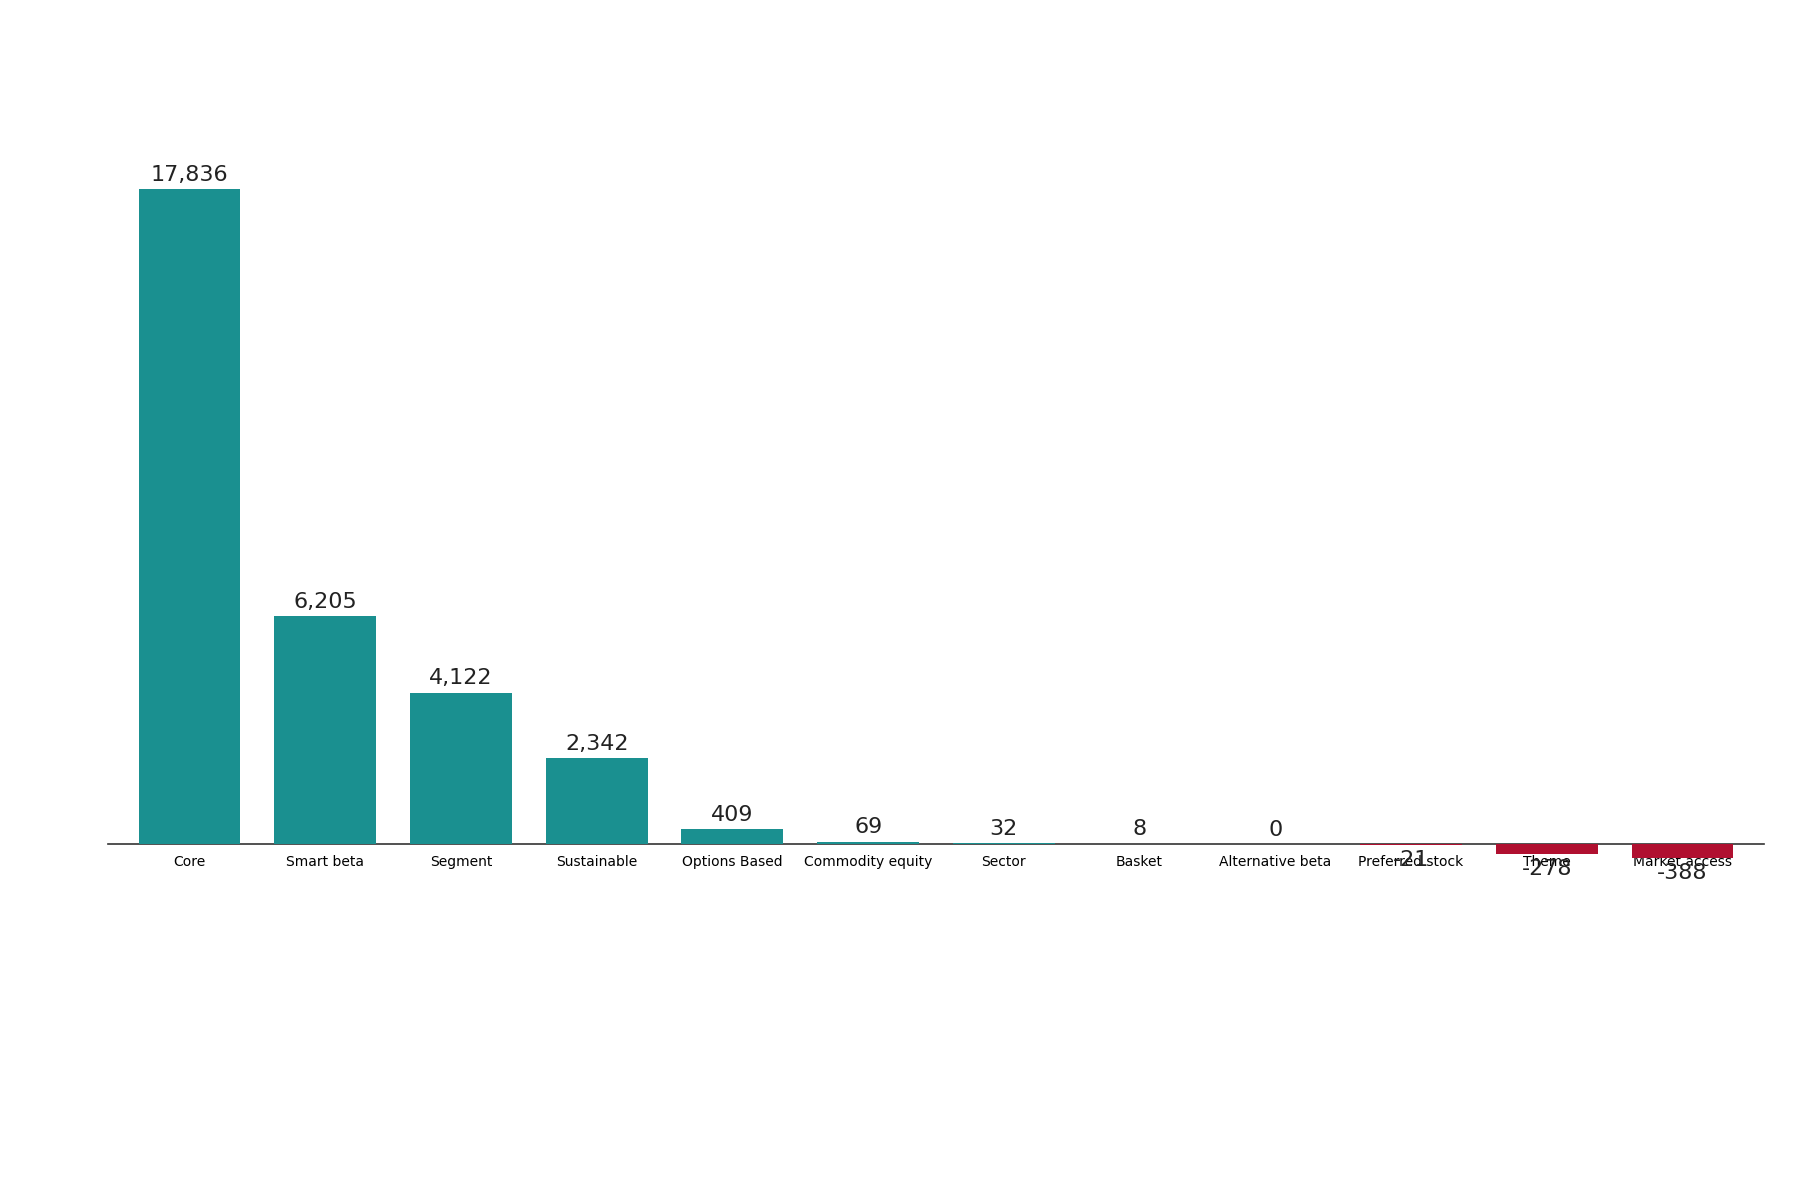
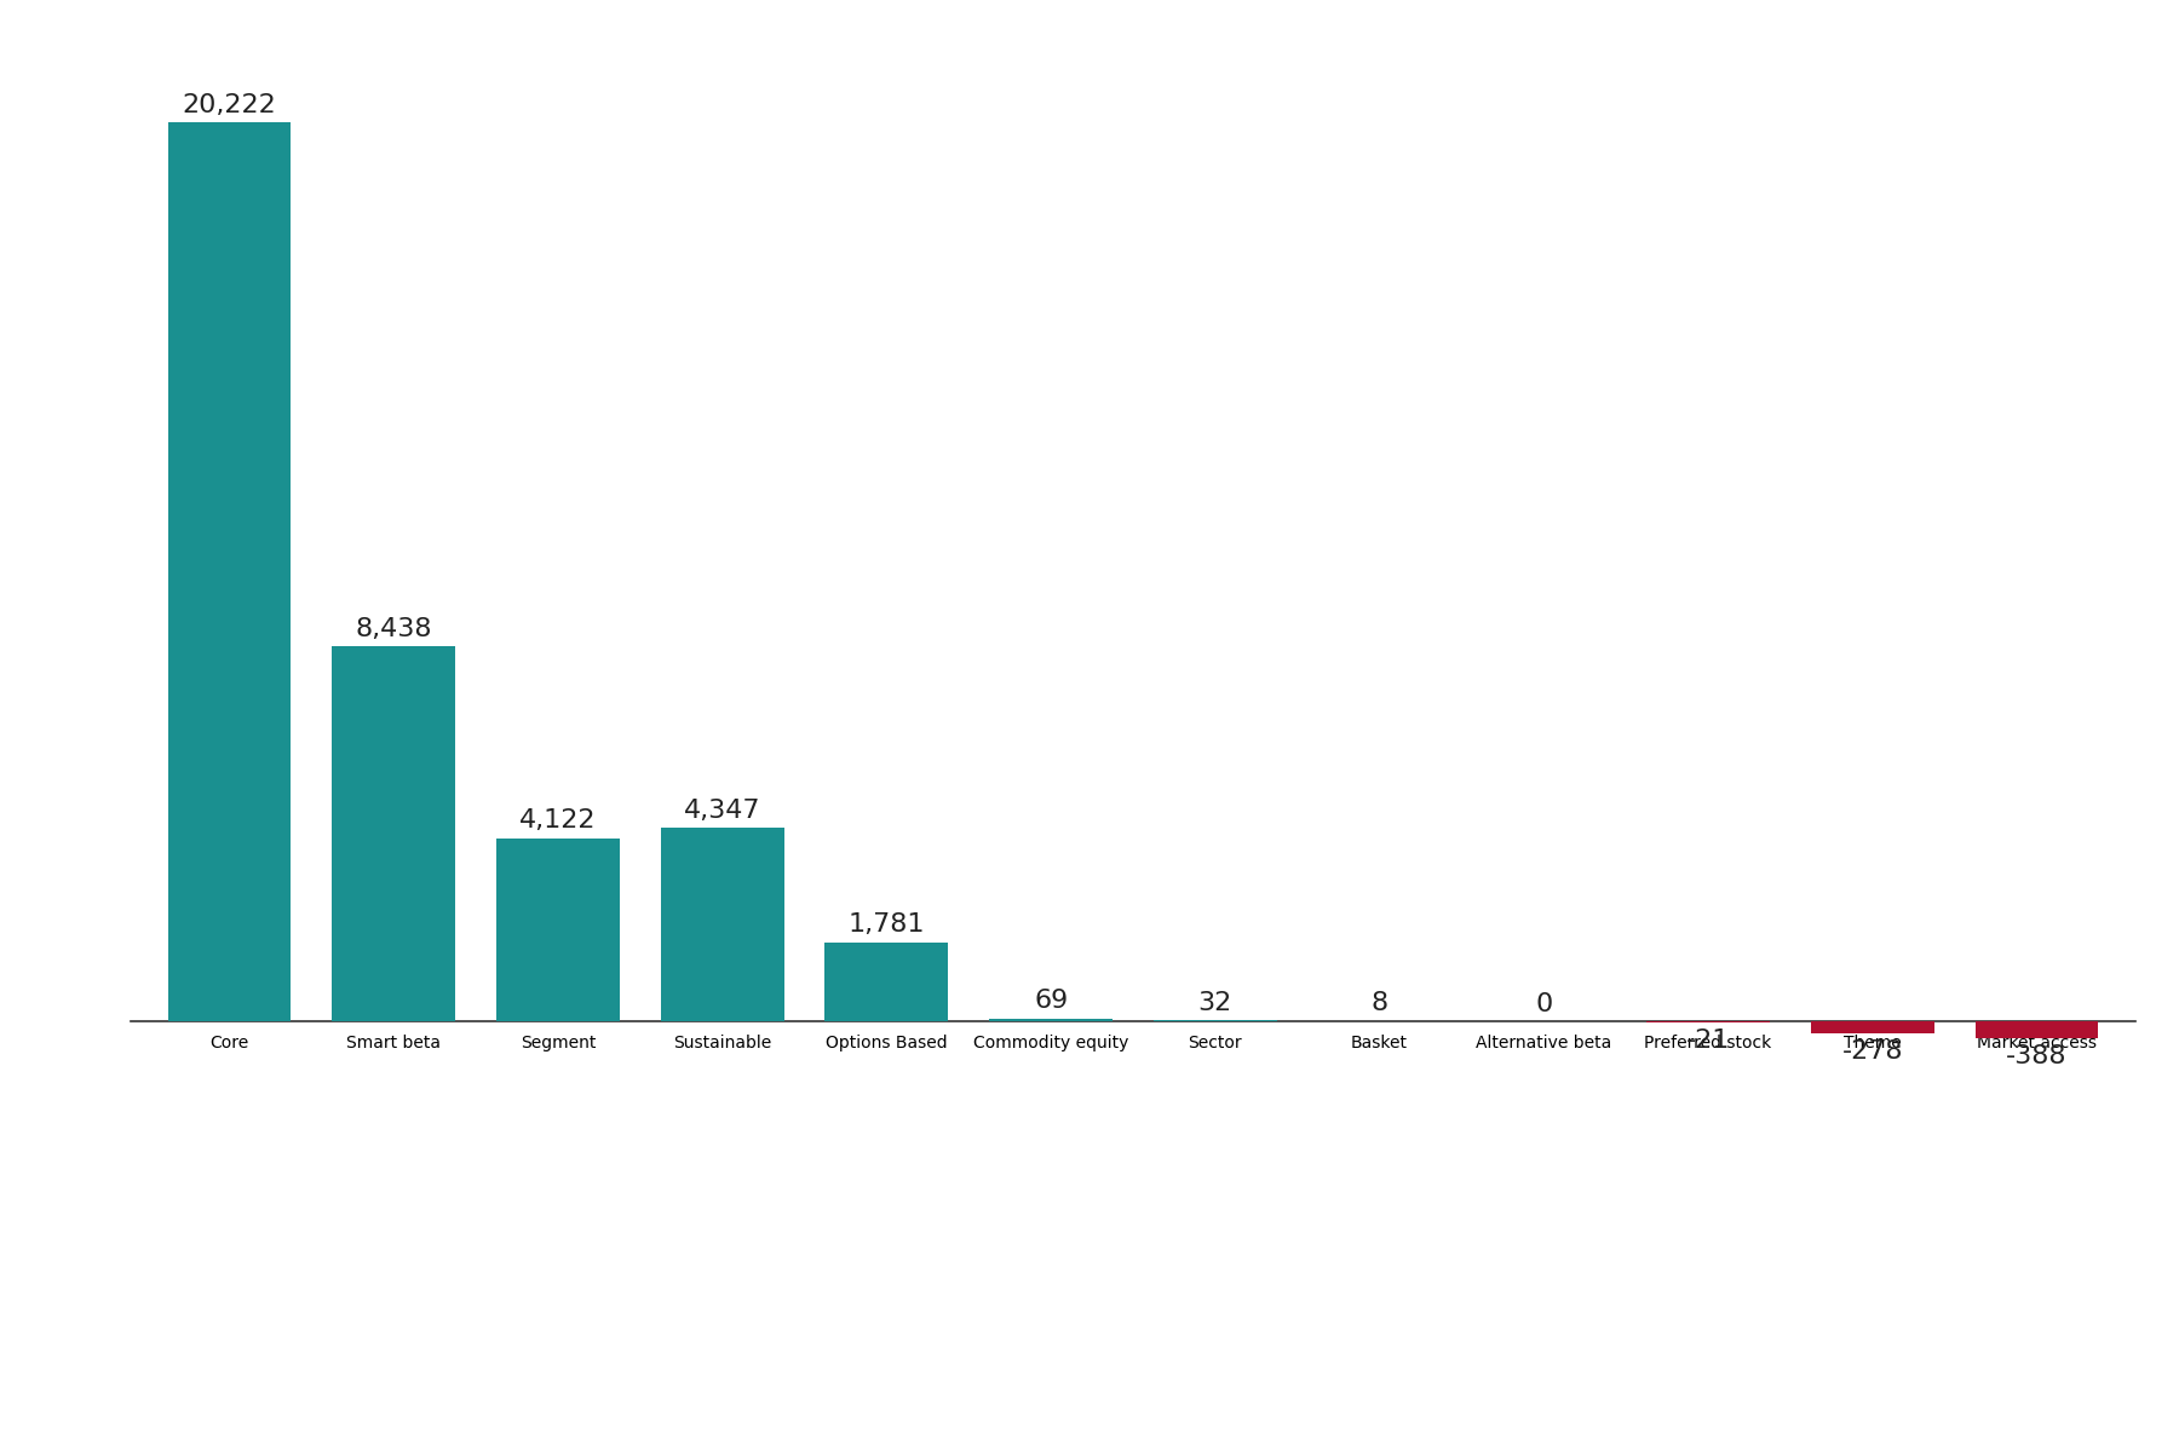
Core: 17,836 -> 20,222
Smart beta: 6,205 -> 8,438
Sustainable: 2,342 -> 4,347
Options Based: 409 -> 1,781
